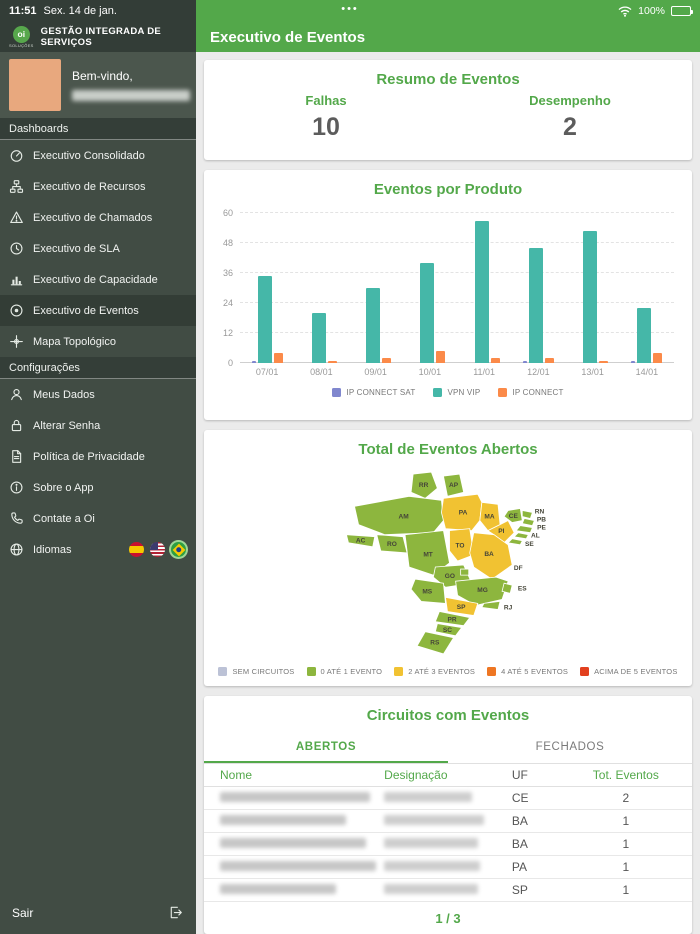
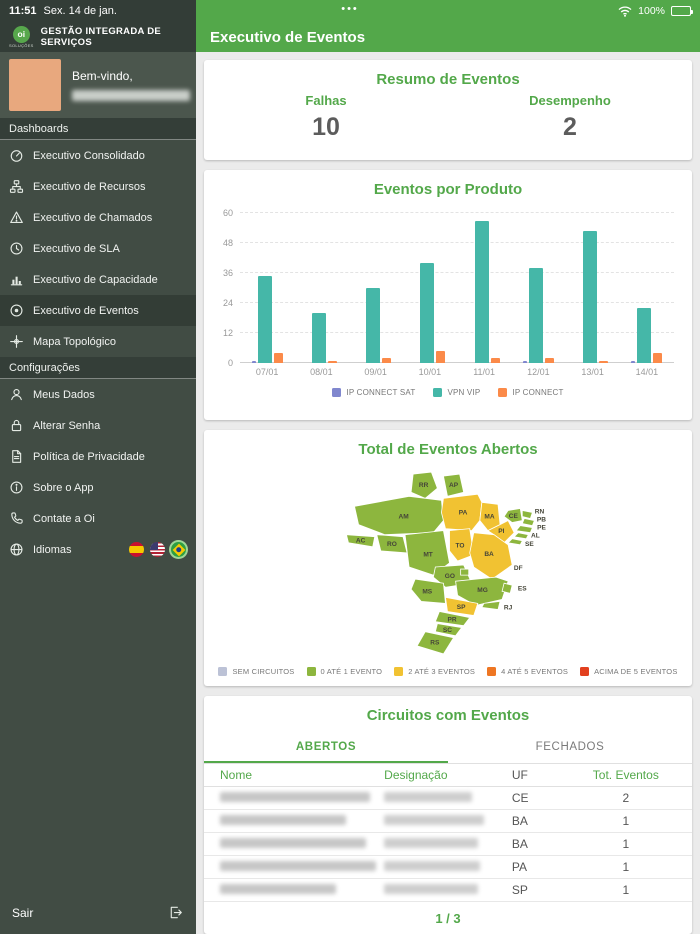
VPN VIP/12/01: 46 -> 38
